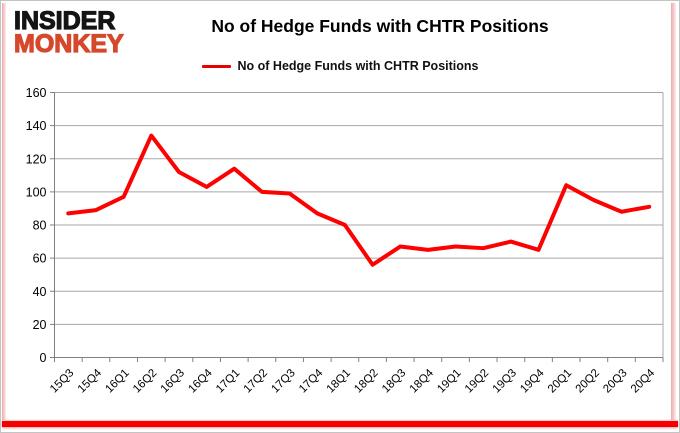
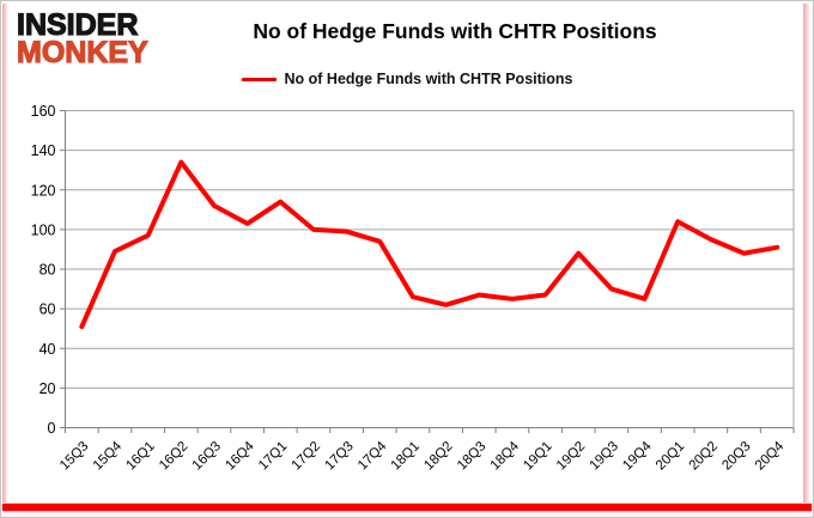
15Q3: 87 -> 51
17Q4: 87 -> 94
18Q1: 80 -> 66
18Q2: 56 -> 62
19Q2: 66 -> 88
